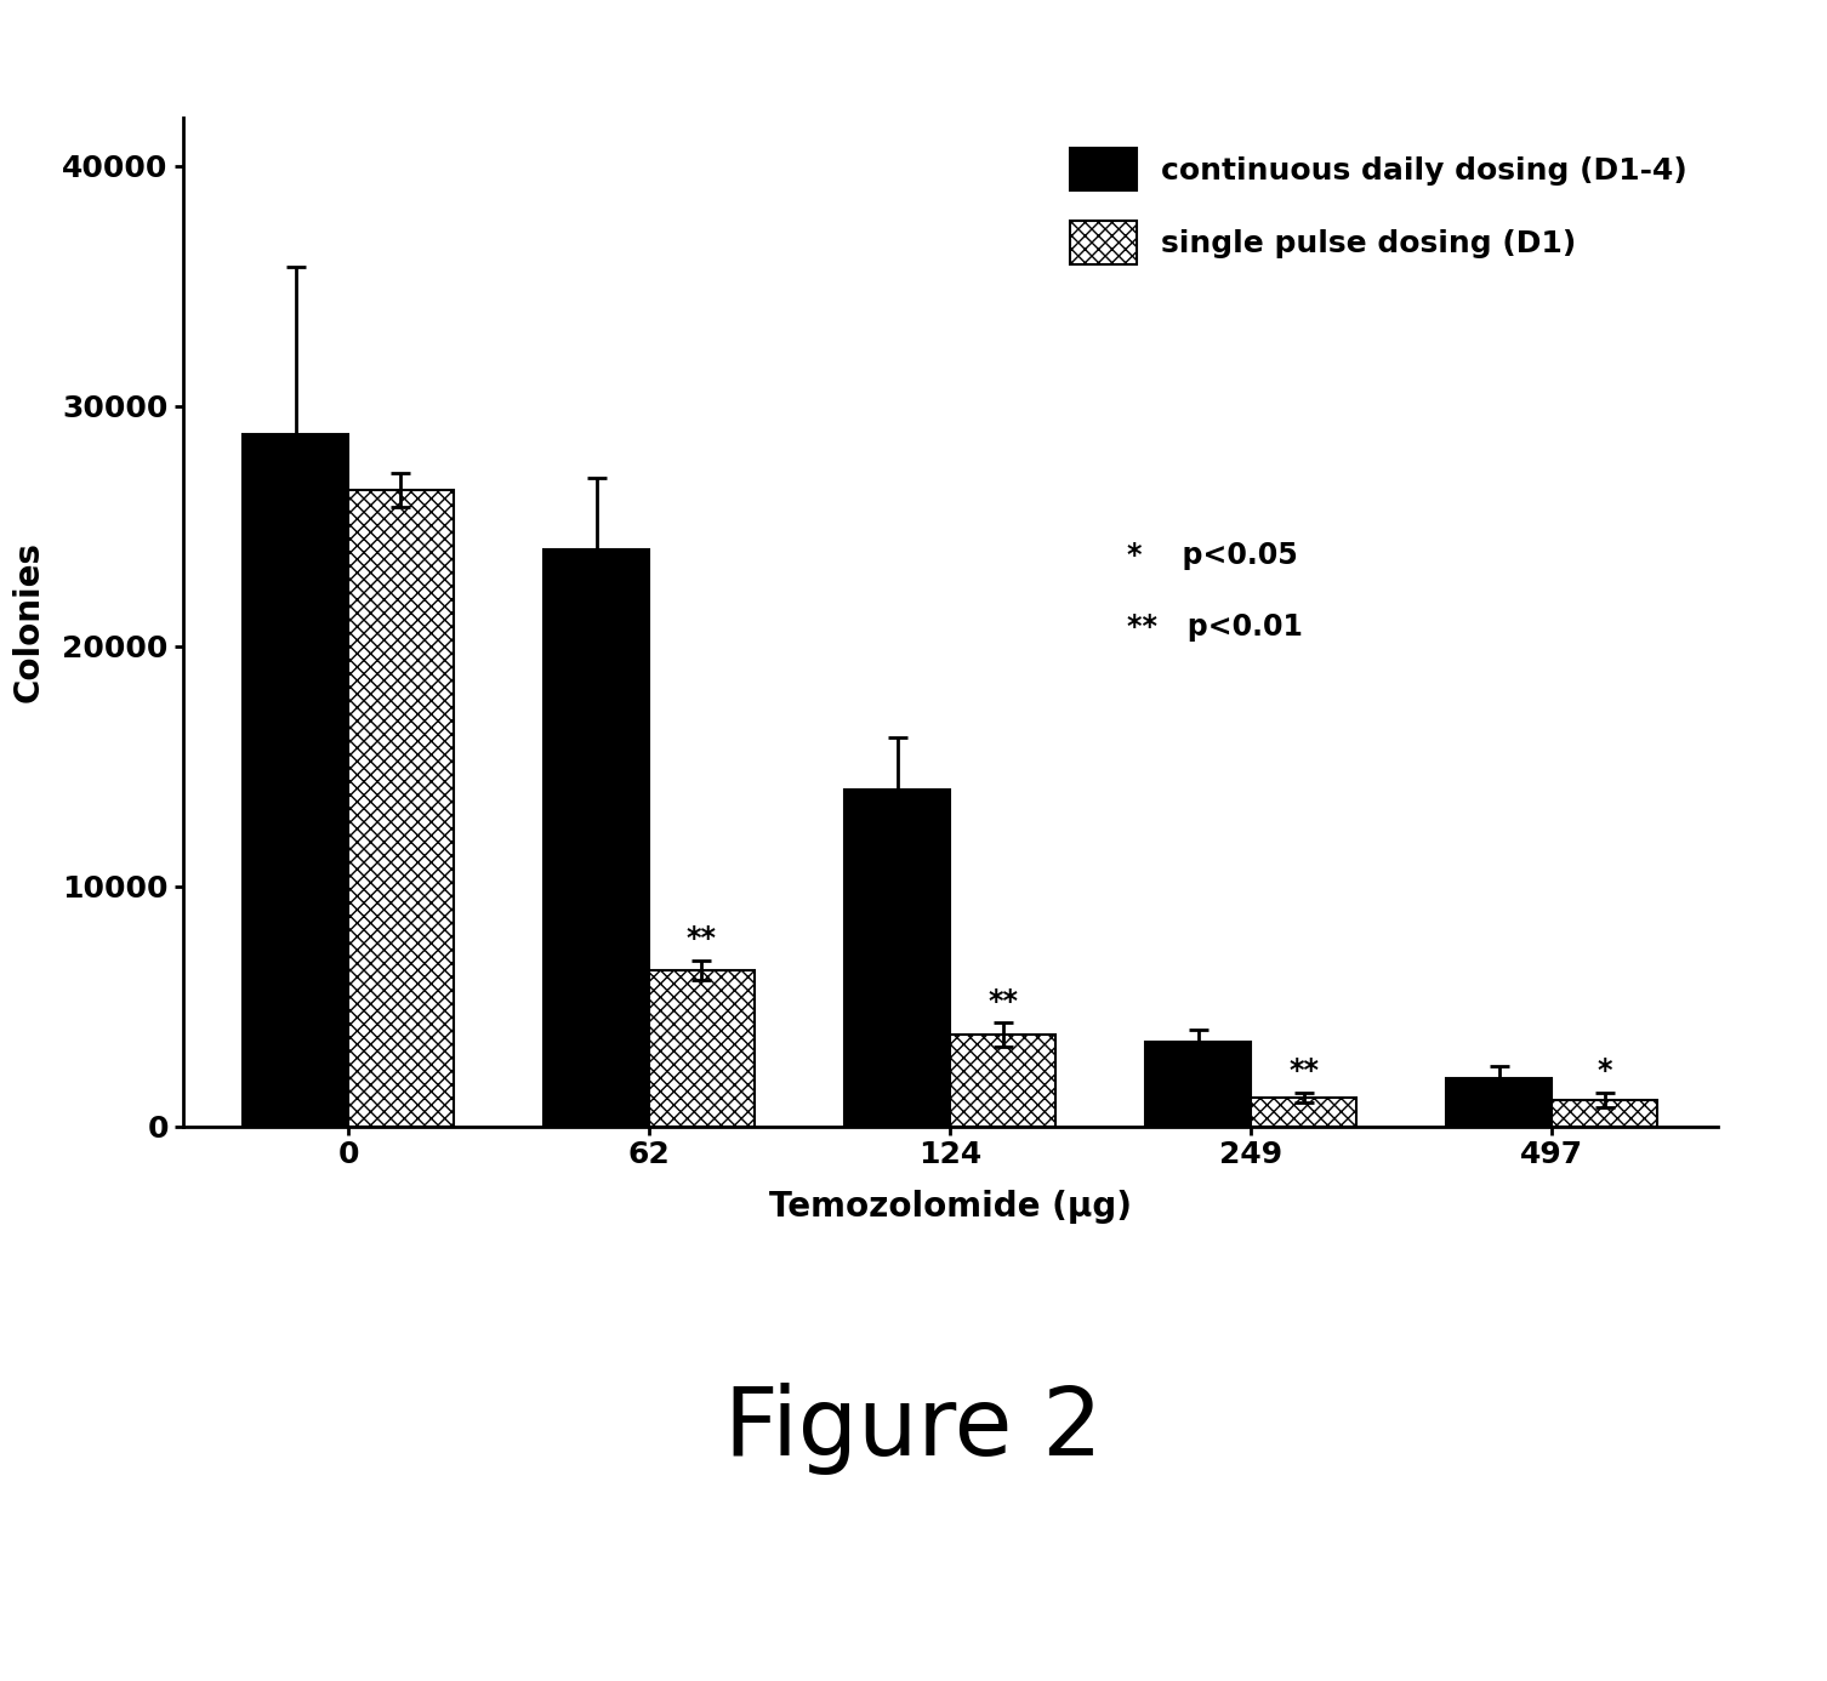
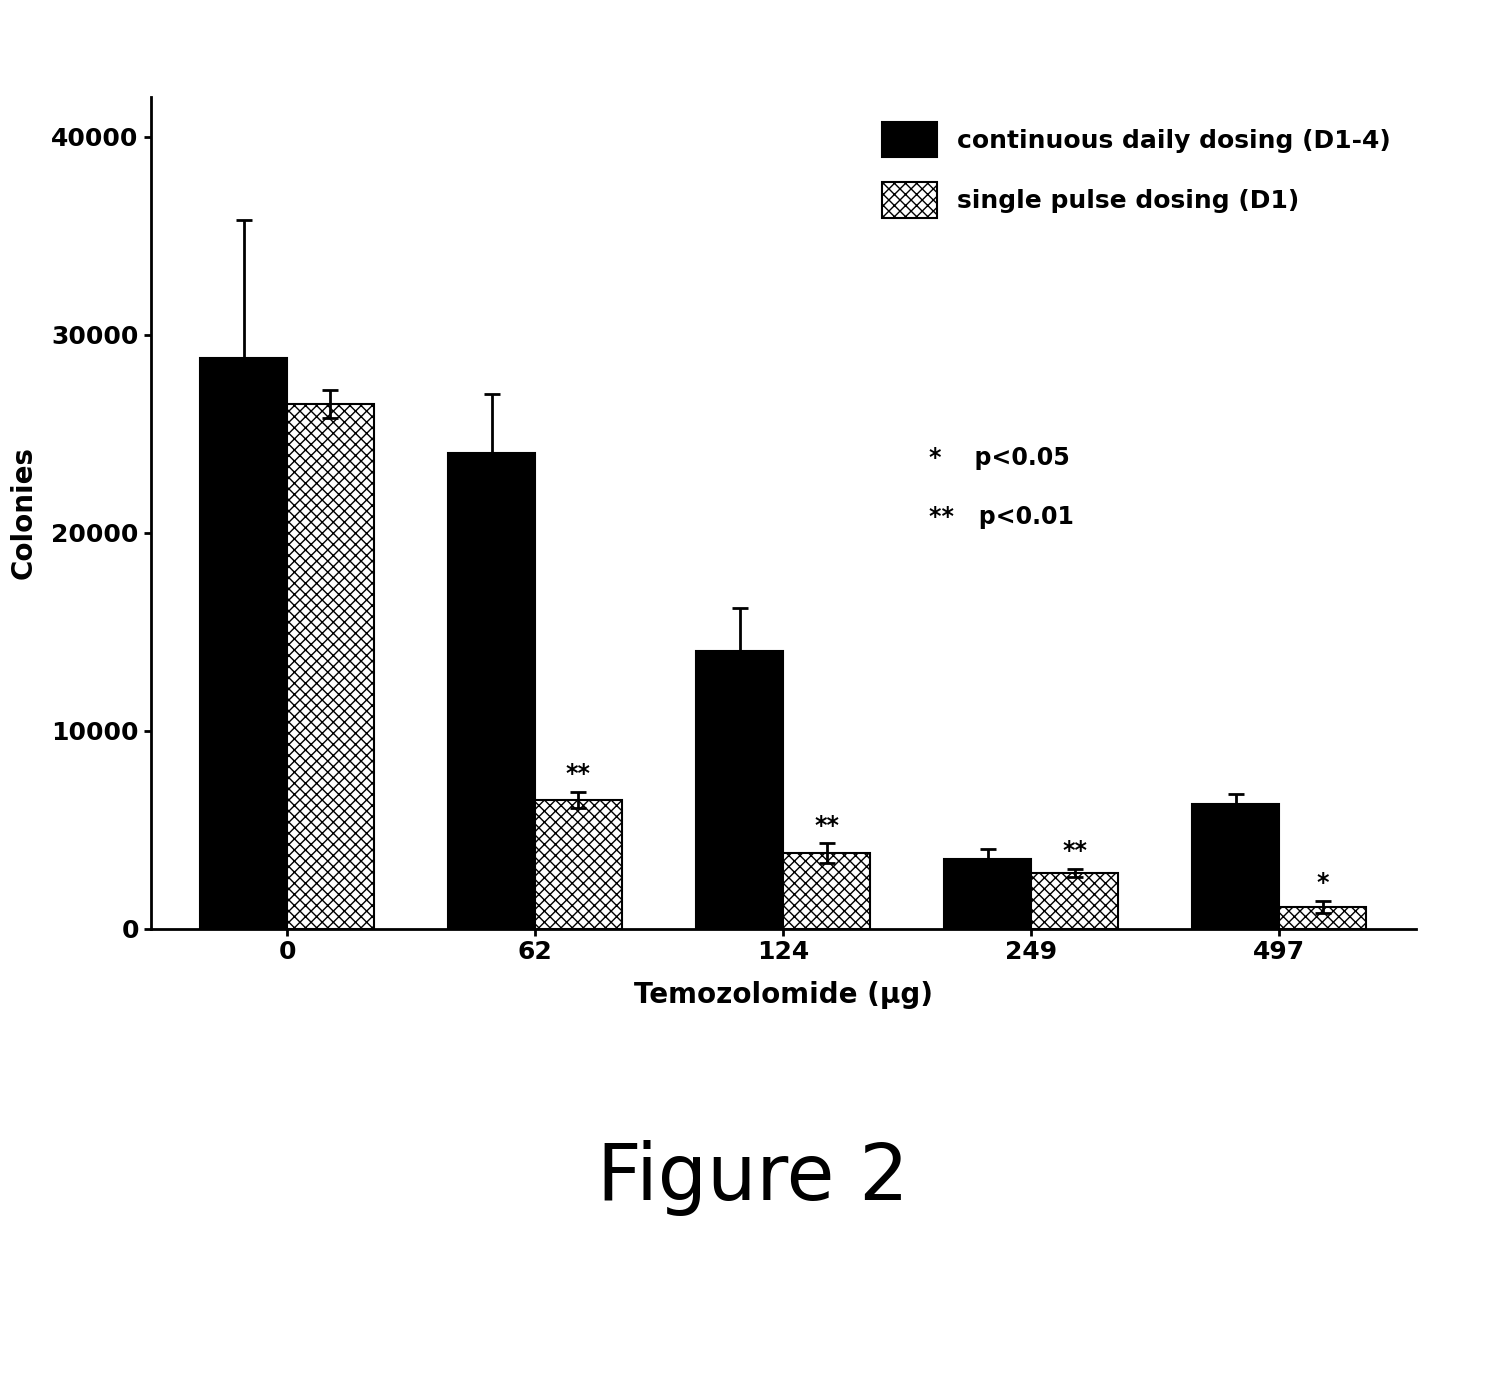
single pulse dosing (D1)/249: 1200 -> 2800
continuous daily dosing (D1-4)/497: 2000 -> 6300
